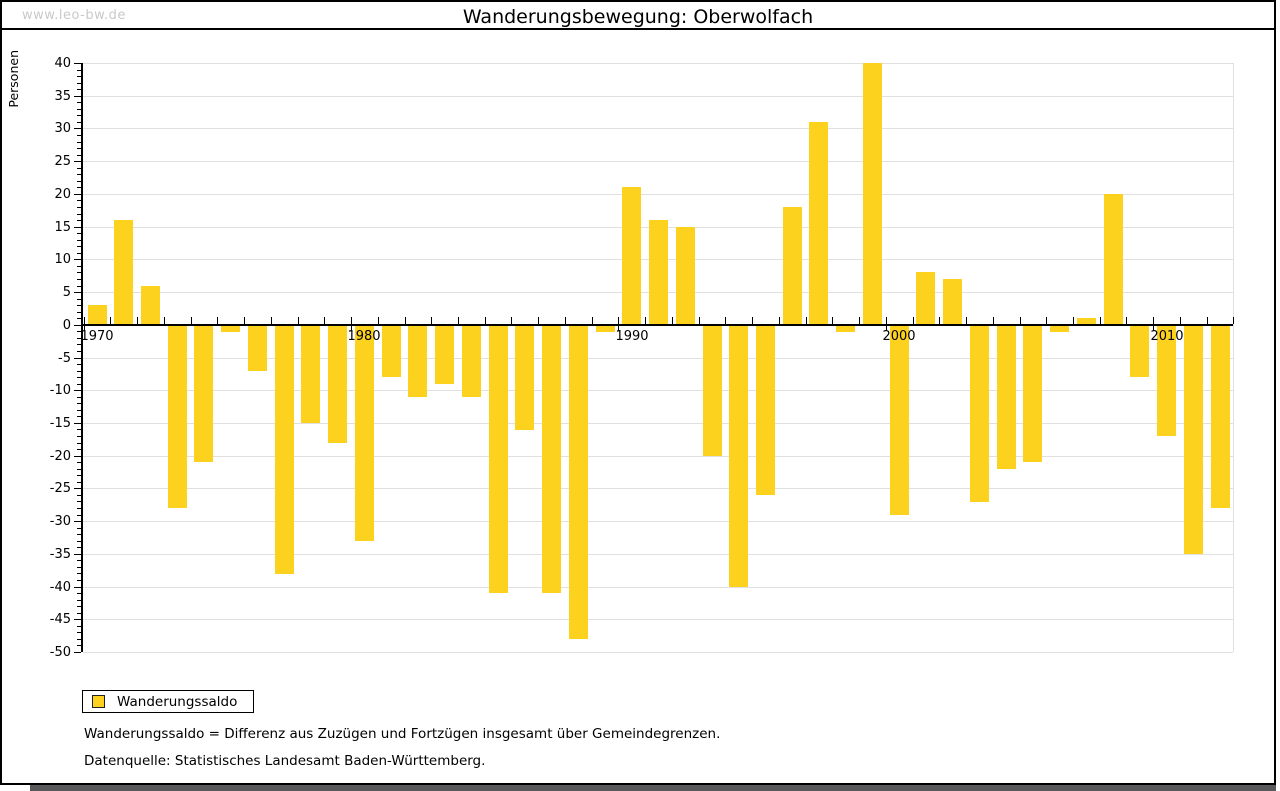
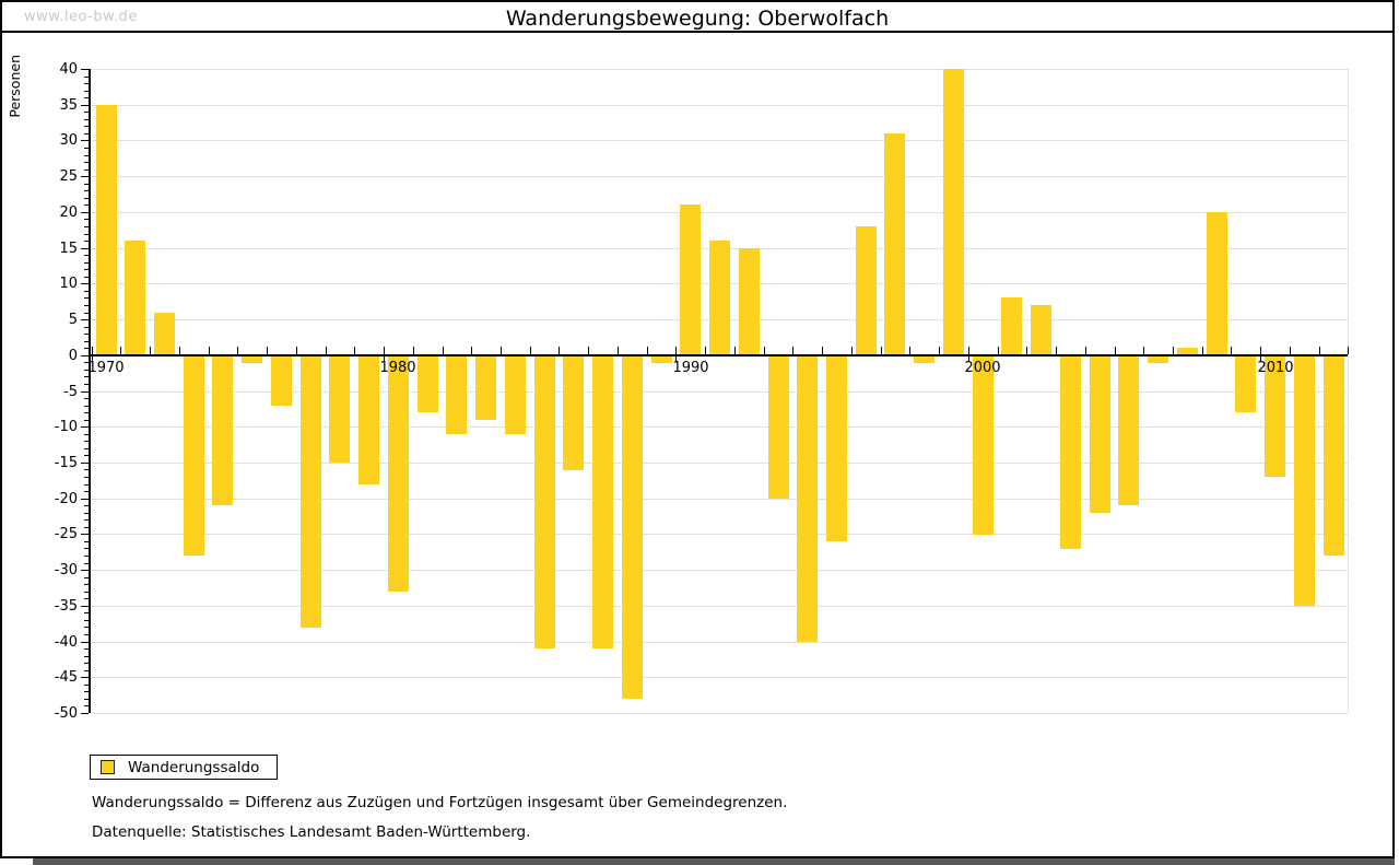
1970: 3 -> 35
2000: -29 -> -25
